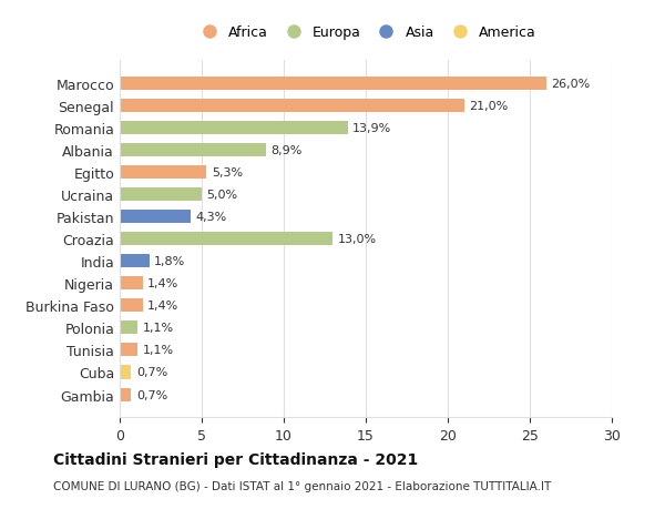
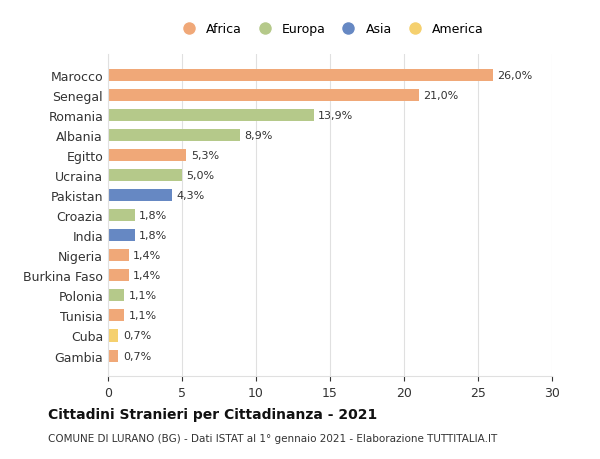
Croazia: 13,0% -> 1,8%
